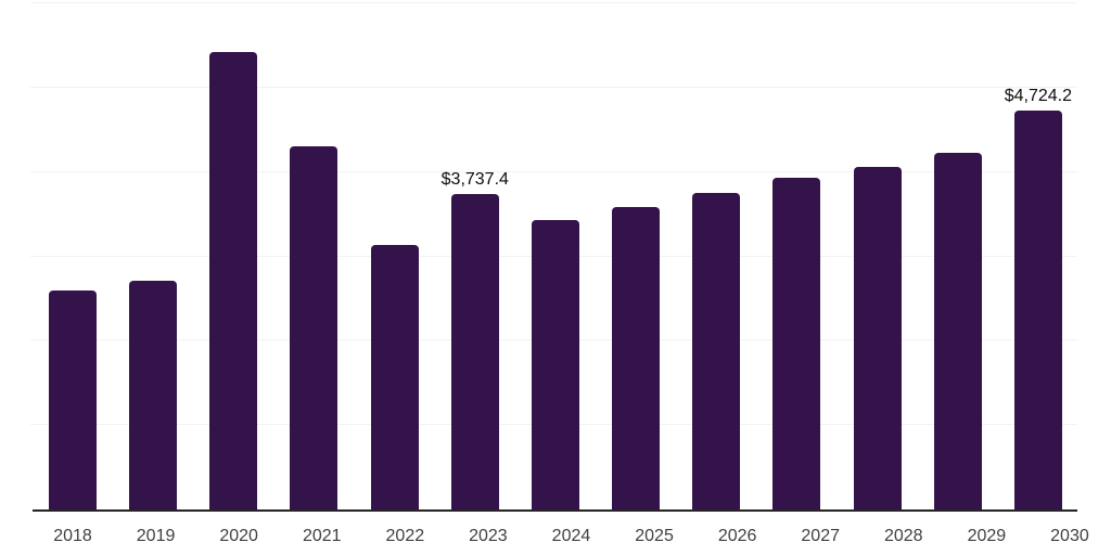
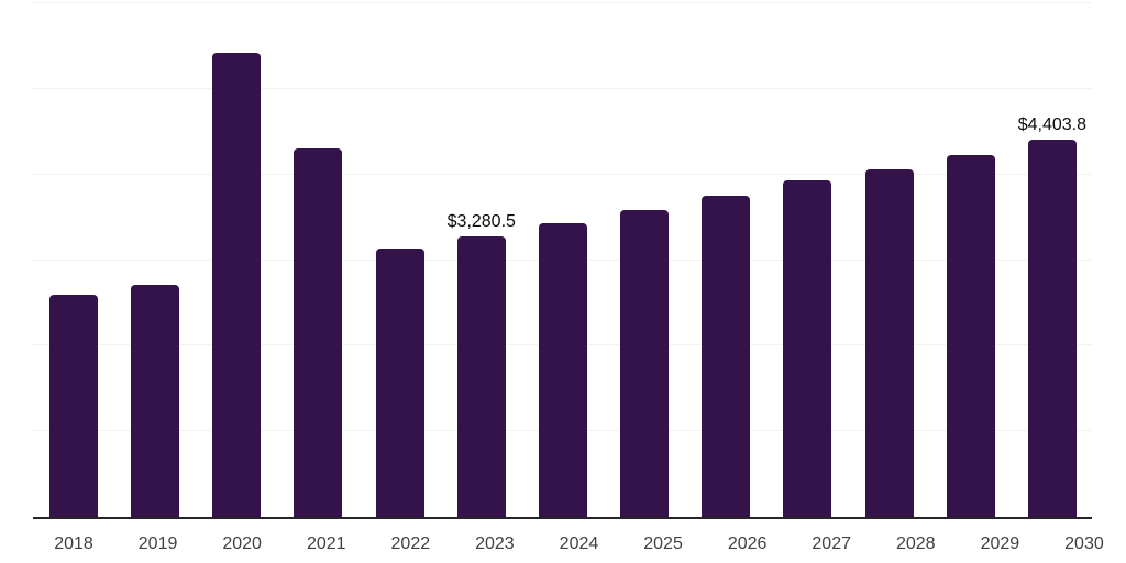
2023: $3,737.4 -> $3,280.5
2030: $4,724.2 -> $4,403.8
